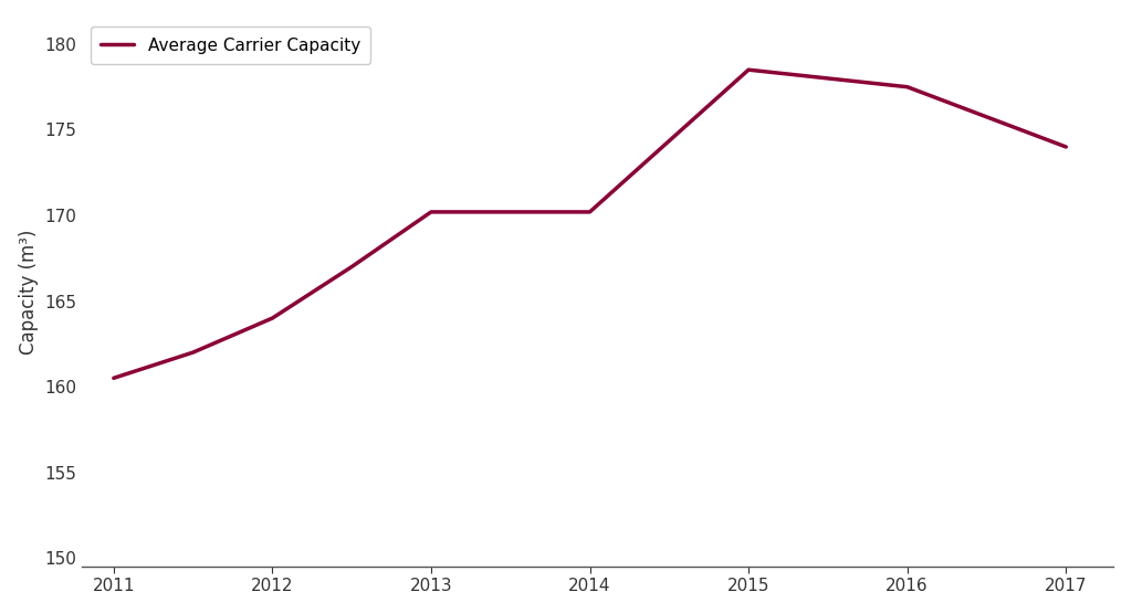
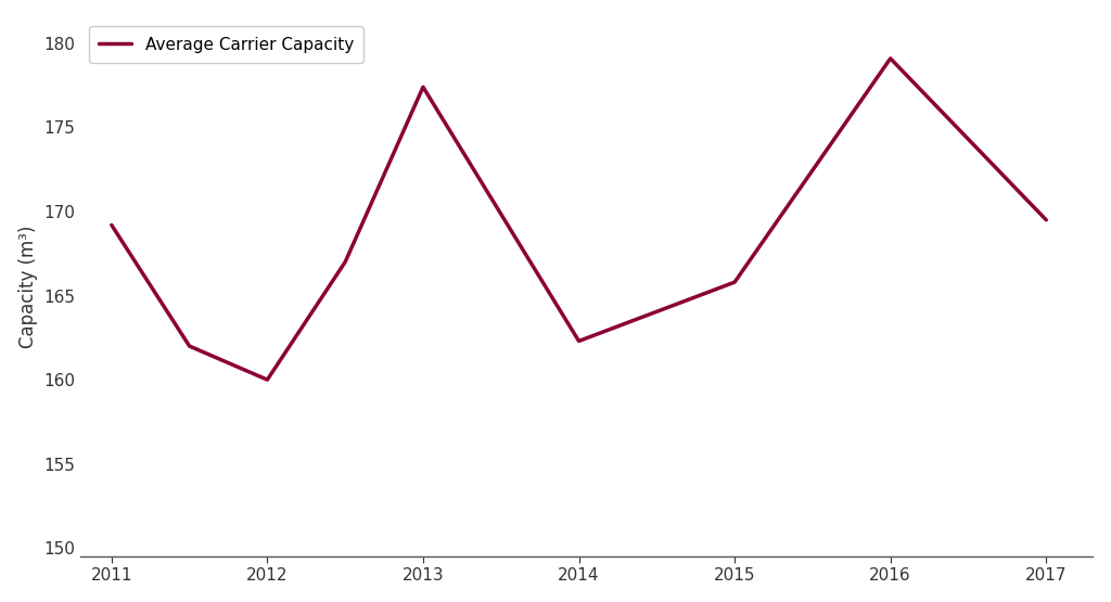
2011: 160.5 -> 169.2
2012: 164.0 -> 160.0
2013: 170.2 -> 177.4
2014: 170.2 -> 162.3
2015: 178.5 -> 165.8
2016: 177.5 -> 179.1
2017: 174.0 -> 169.5
